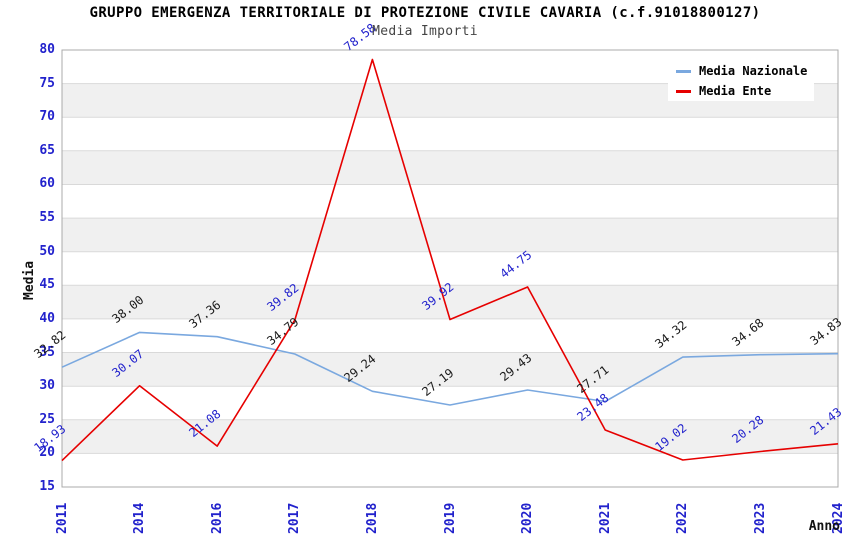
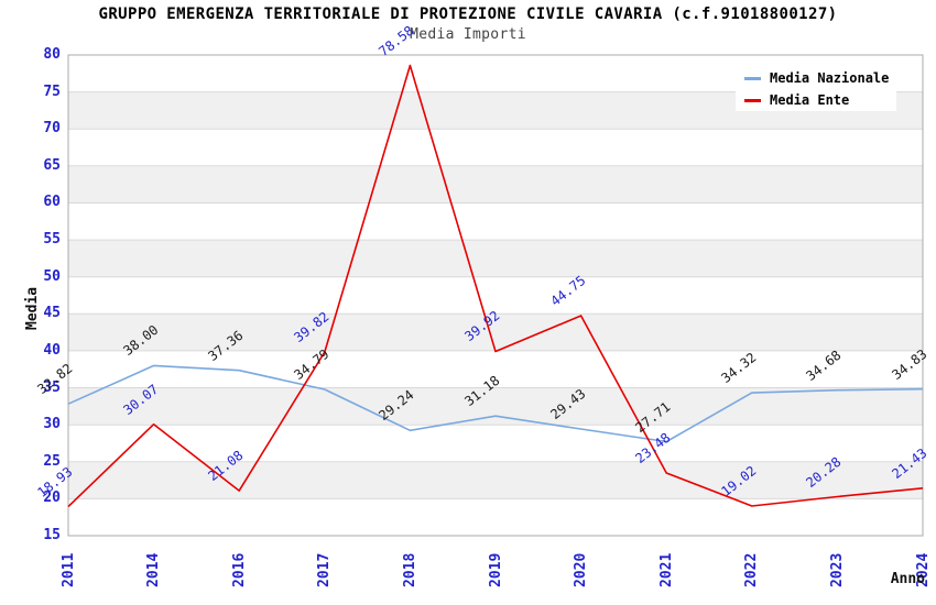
Media Nazionale/2019: 27.19 -> 31.18
